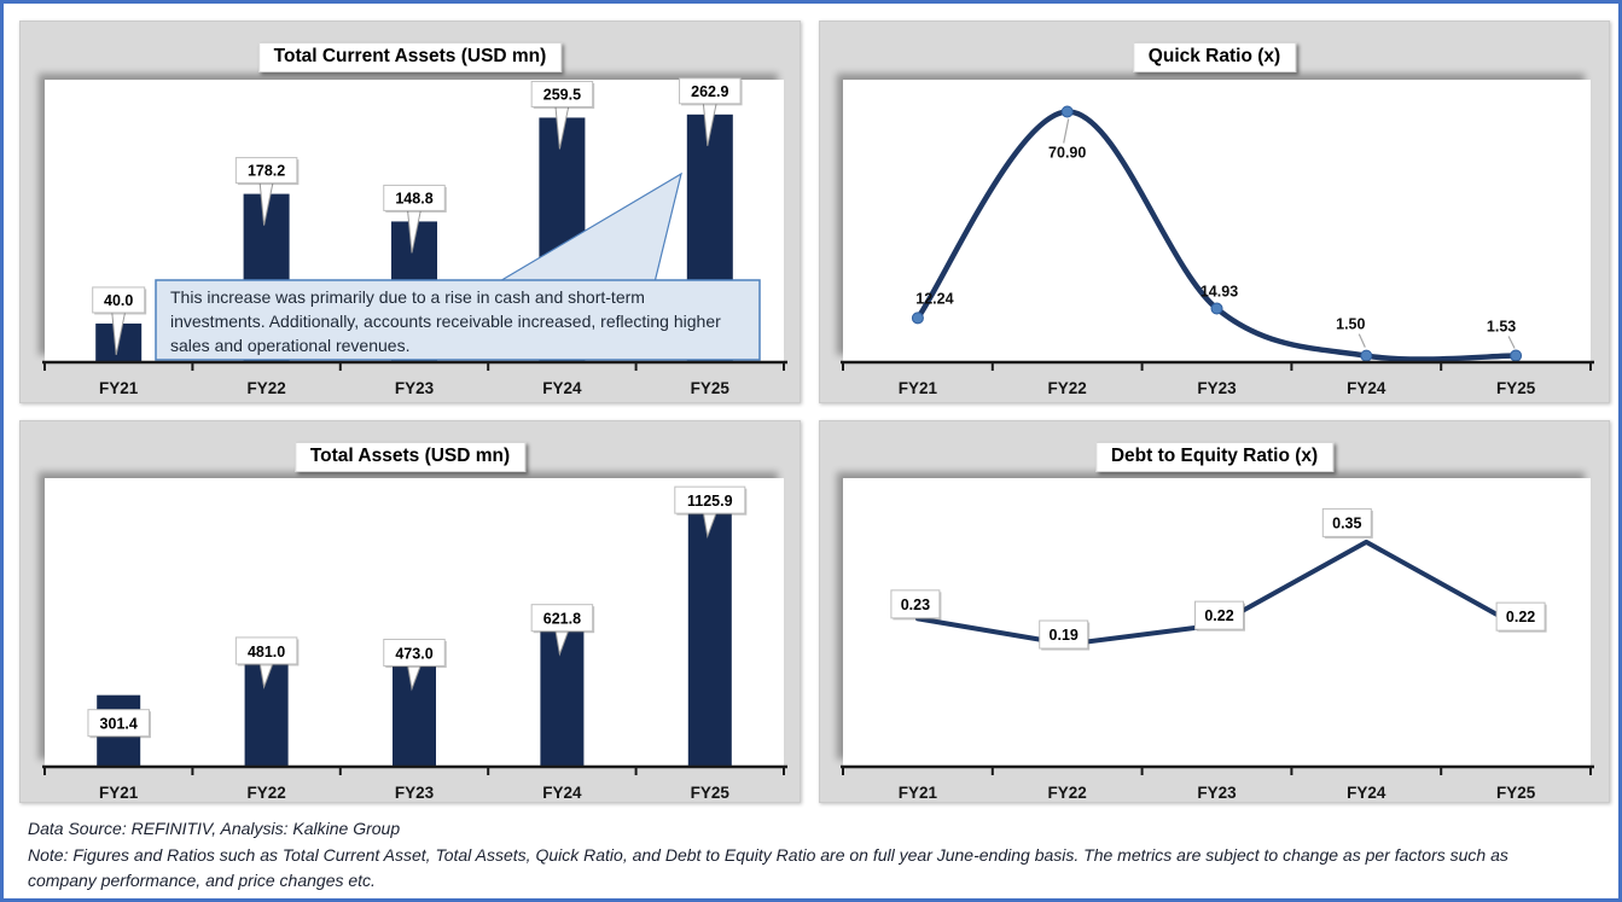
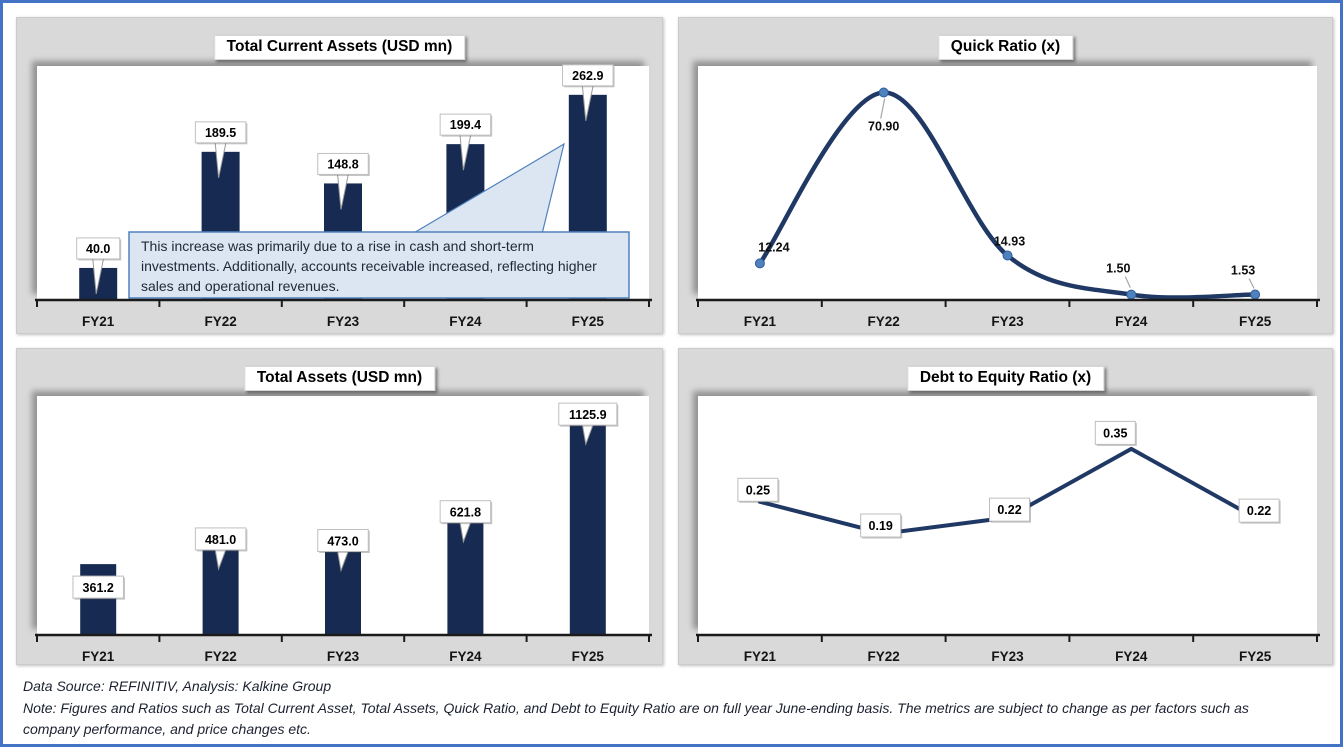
Total Current Assets (USD mn)/FY22: 178.2 -> 189.5
Total Current Assets (USD mn)/FY24: 259.5 -> 199.4
Total Assets (USD mn)/FY21: 301.4 -> 361.2
Debt to Equity Ratio (x)/FY21: 0.23 -> 0.25
